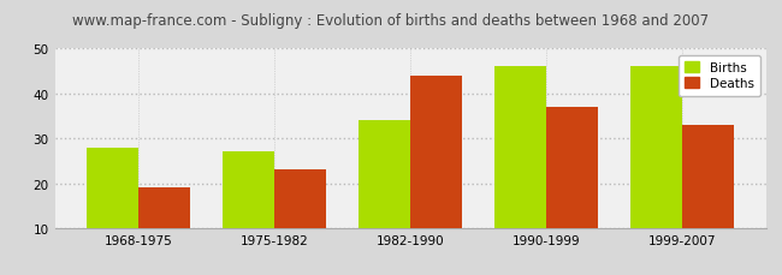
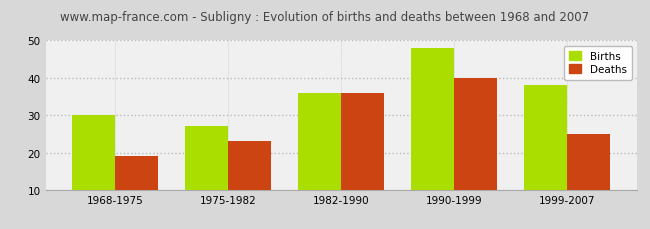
Births/1968-1975: 28 -> 30
Births/1982-1990: 34 -> 36
Deaths/1982-1990: 44 -> 36
Births/1990-1999: 46 -> 48
Deaths/1990-1999: 37 -> 40
Births/1999-2007: 46 -> 38
Deaths/1999-2007: 33 -> 25
